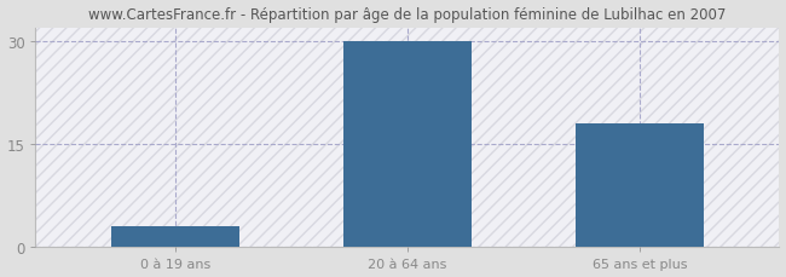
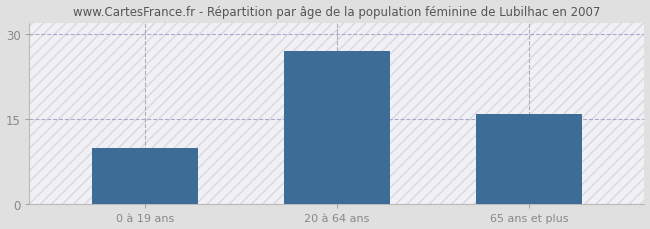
0 à 19 ans: 3 -> 10
20 à 64 ans: 30 -> 27
65 ans et plus: 18 -> 16
